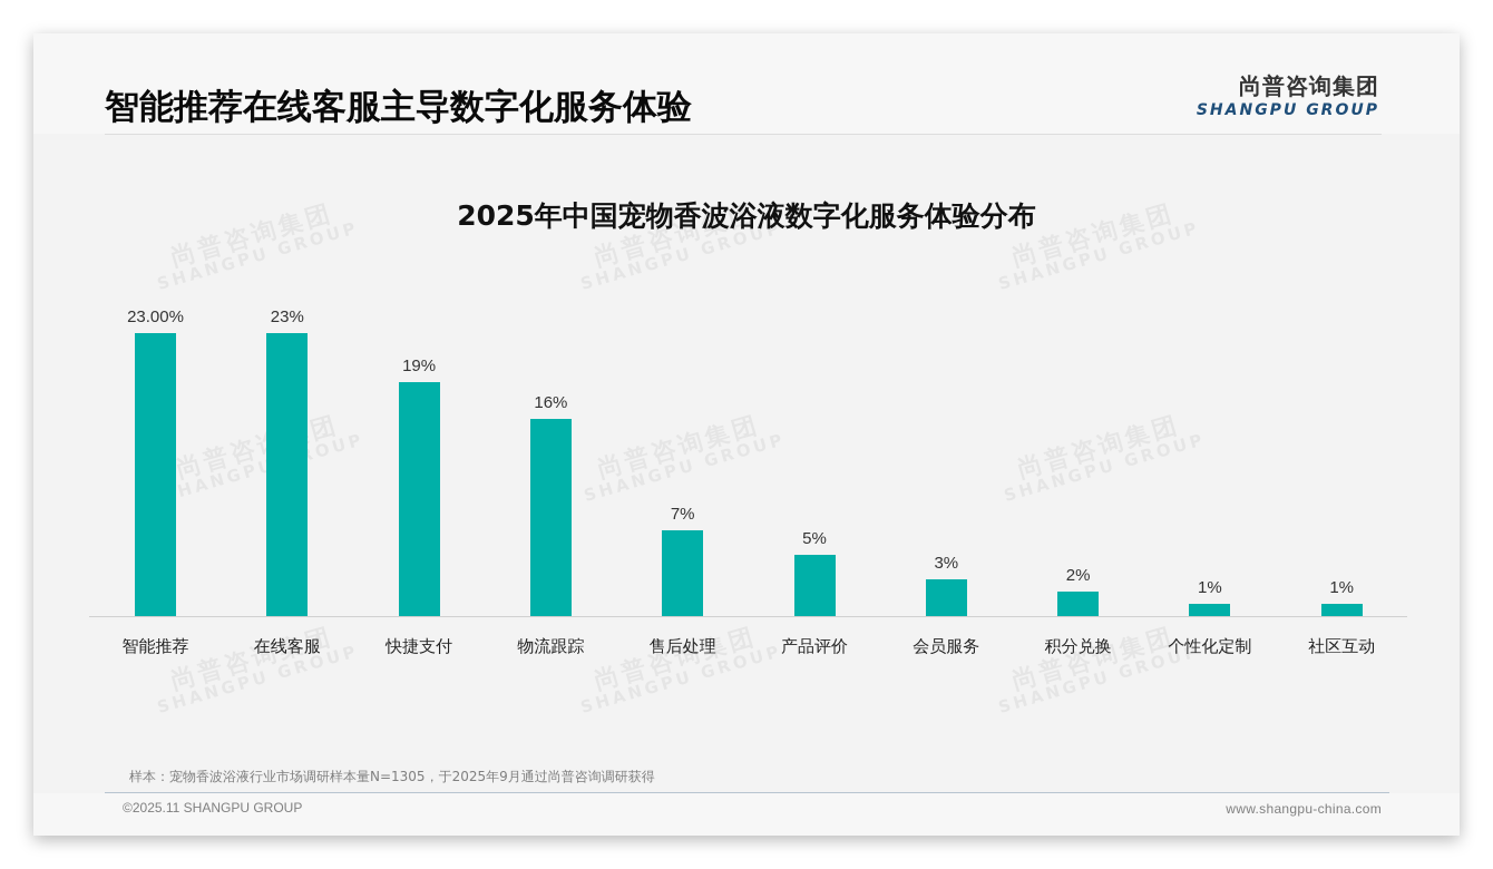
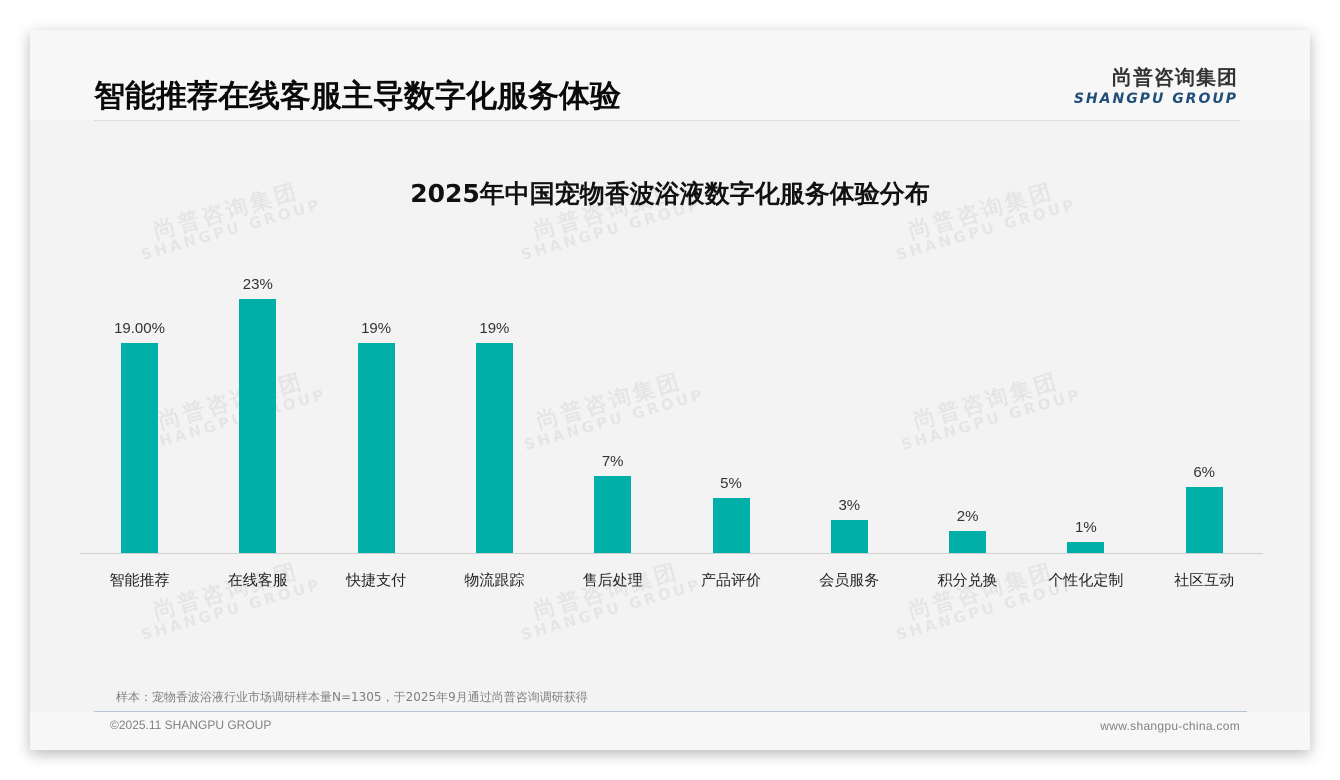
智能推荐: 23.00% -> 19.00%
物流跟踪: 16% -> 19%
社区互动: 1% -> 6%
